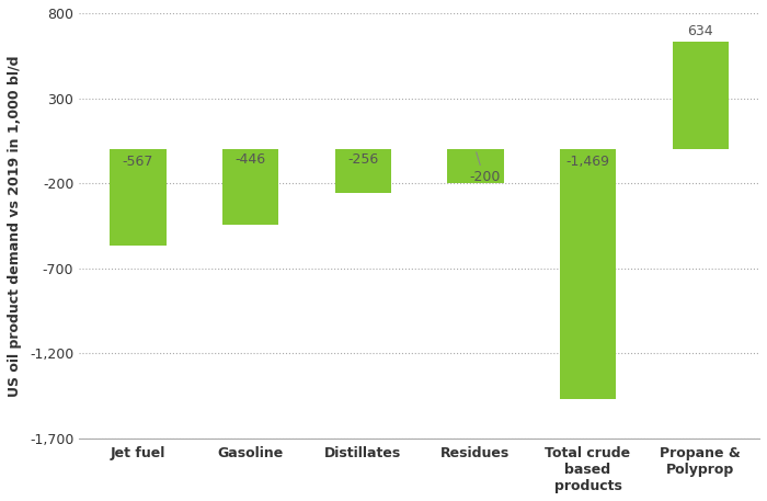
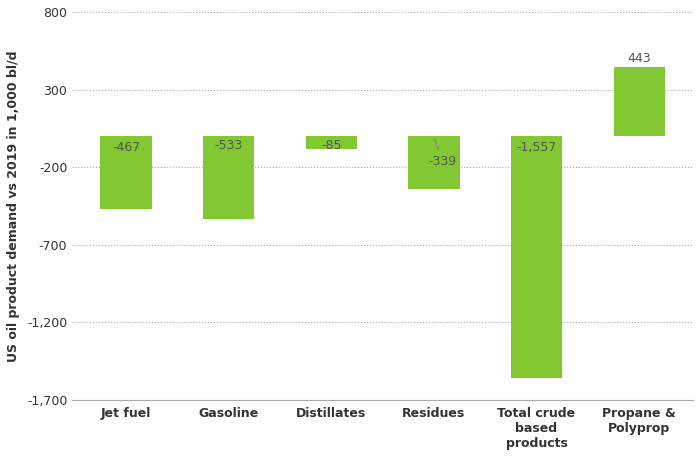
Jet fuel: -567 -> -467
Gasoline: -446 -> -533
Distillates: -256 -> -85
Residues: -200 -> -339
Total crude based products: -1,469 -> -1,557
Propane & Polyprop: 634 -> 443
